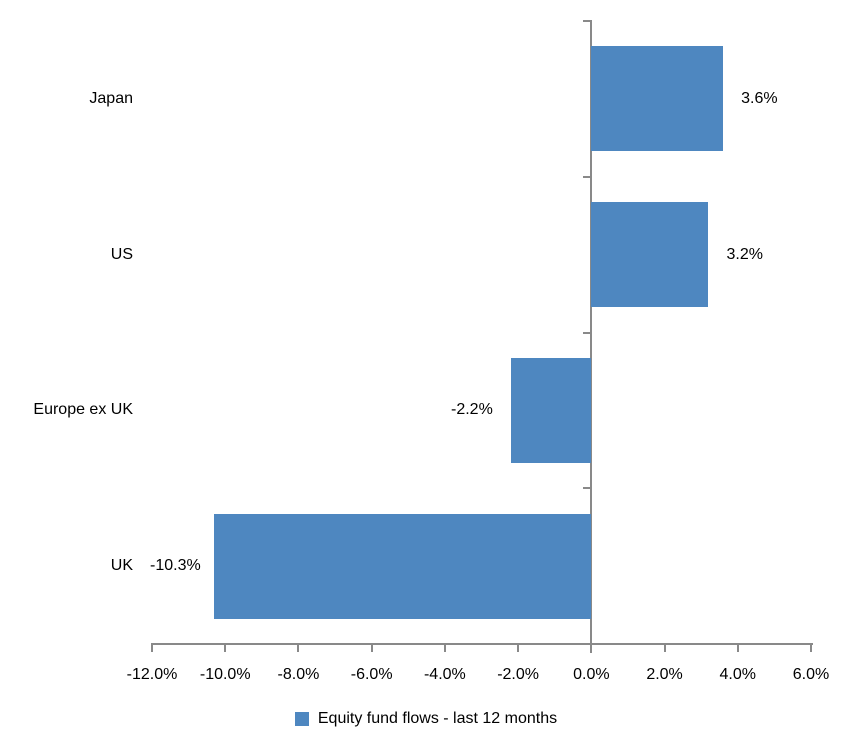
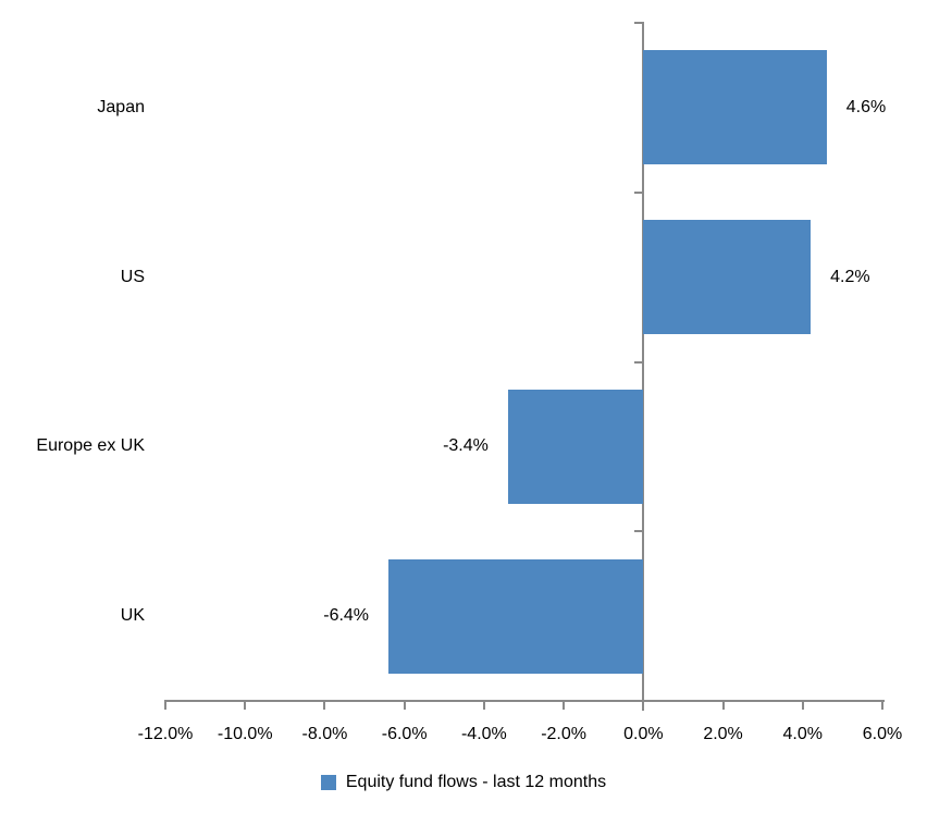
Japan: 3.6% -> 4.6%
US: 3.2% -> 4.2%
Europe ex UK: -2.2% -> -3.4%
UK: -10.3% -> -6.4%
